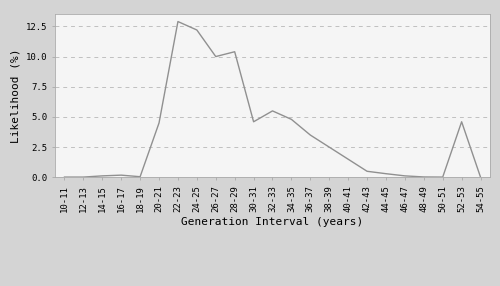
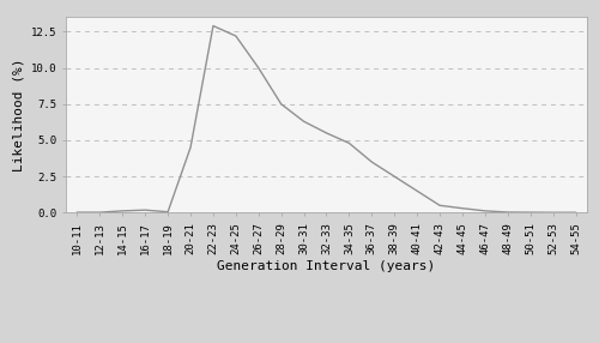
28-29: 10.4 -> 7.5
30-31: 4.6 -> 6.3
52-53: 4.6 -> 0.0
